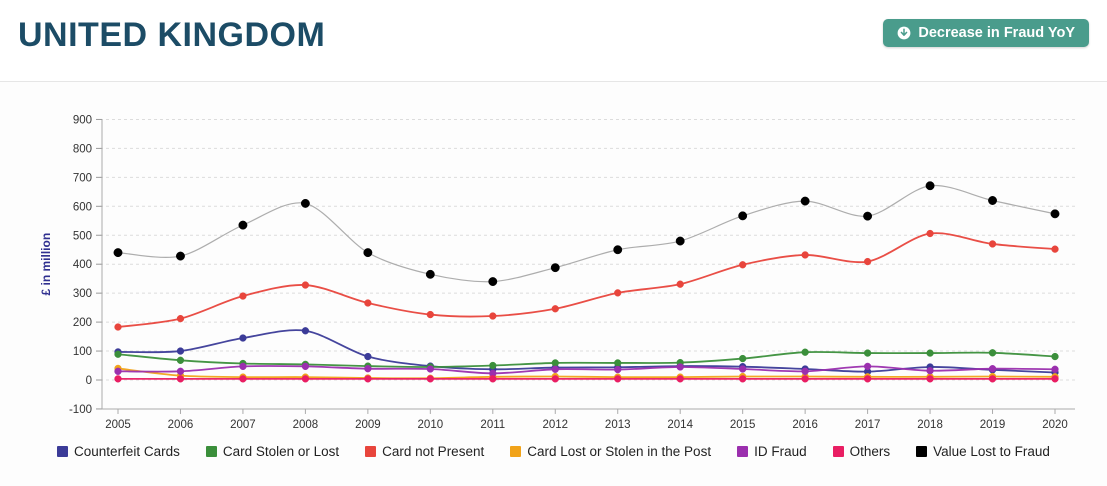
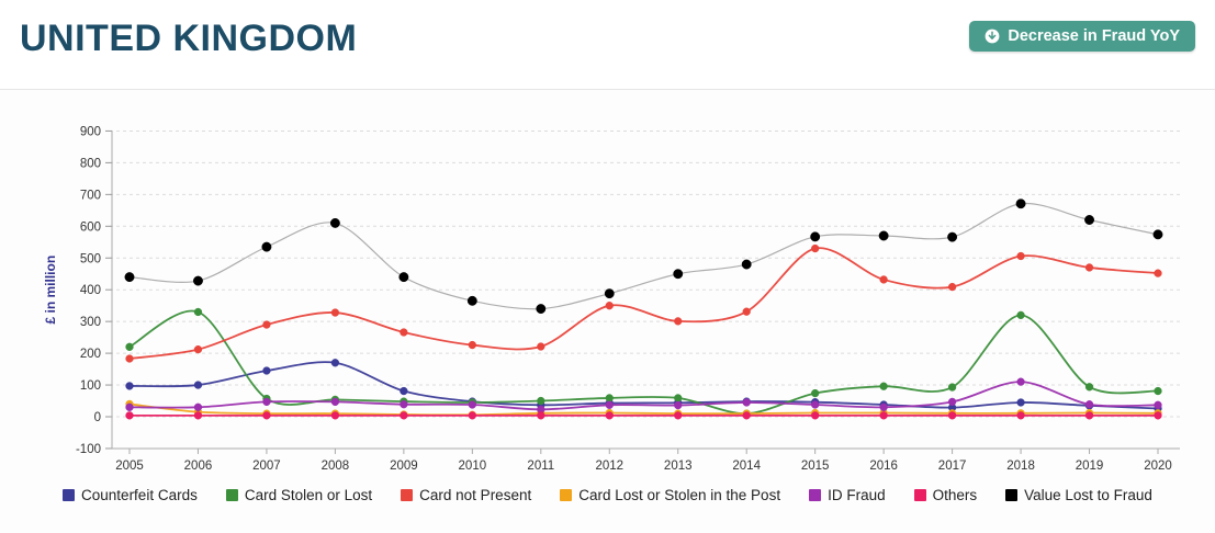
Card Stolen or Lost/2005: 90 -> 220
Card Stolen or Lost/2006: 70 -> 330
Card not Present/2012: 250 -> 350
Card Stolen or Lost/2014: 60 -> 10
Card not Present/2015: 400 -> 530
Value Lost to Fraud/2016: 620 -> 570
Card Stolen or Lost/2018: 90 -> 320
ID Fraud/2018: 30 -> 110
